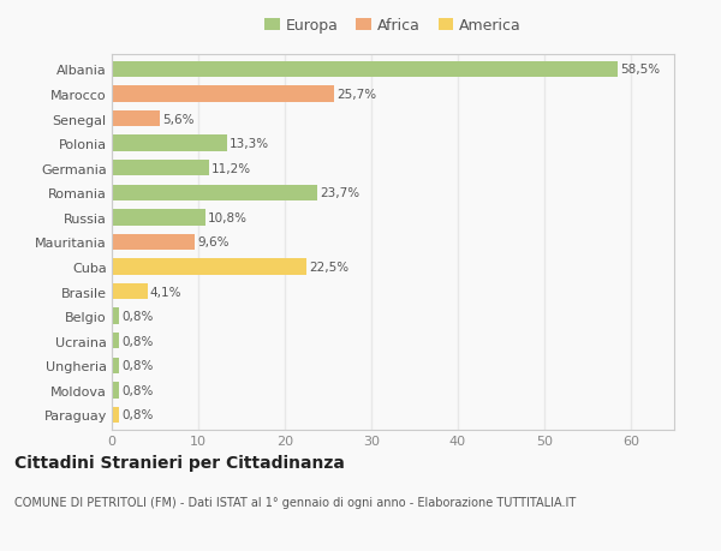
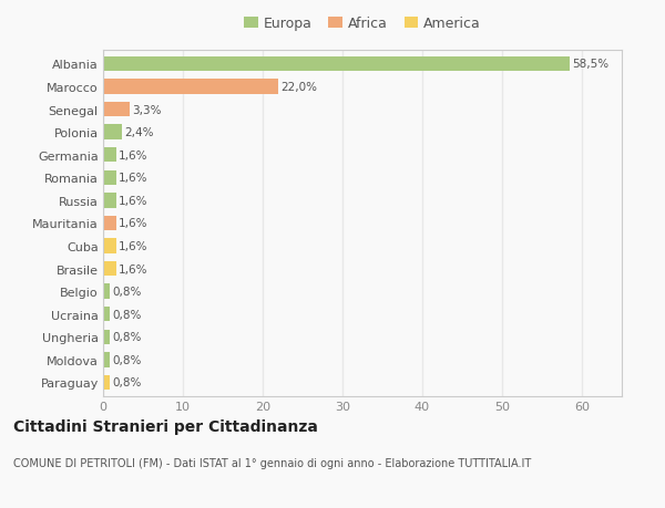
Marocco: 25,7% -> 22,0%
Senegal: 5,6% -> 3,3%
Polonia: 13,3% -> 2,4%
Germania: 11,2% -> 1,6%
Romania: 23,7% -> 1,6%
Russia: 10,8% -> 1,6%
Mauritania: 9,6% -> 1,6%
Cuba: 22,5% -> 1,6%
Brasile: 4,1% -> 1,6%
